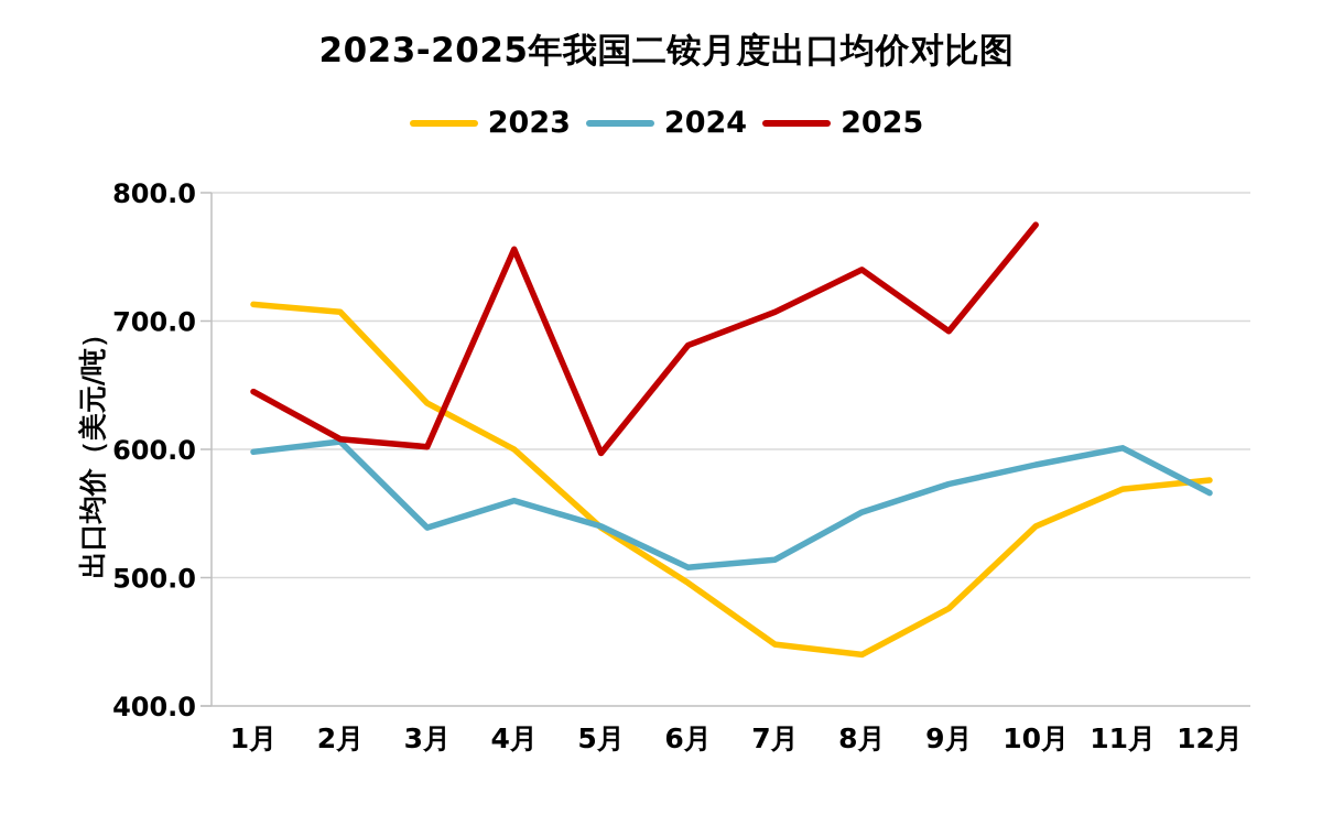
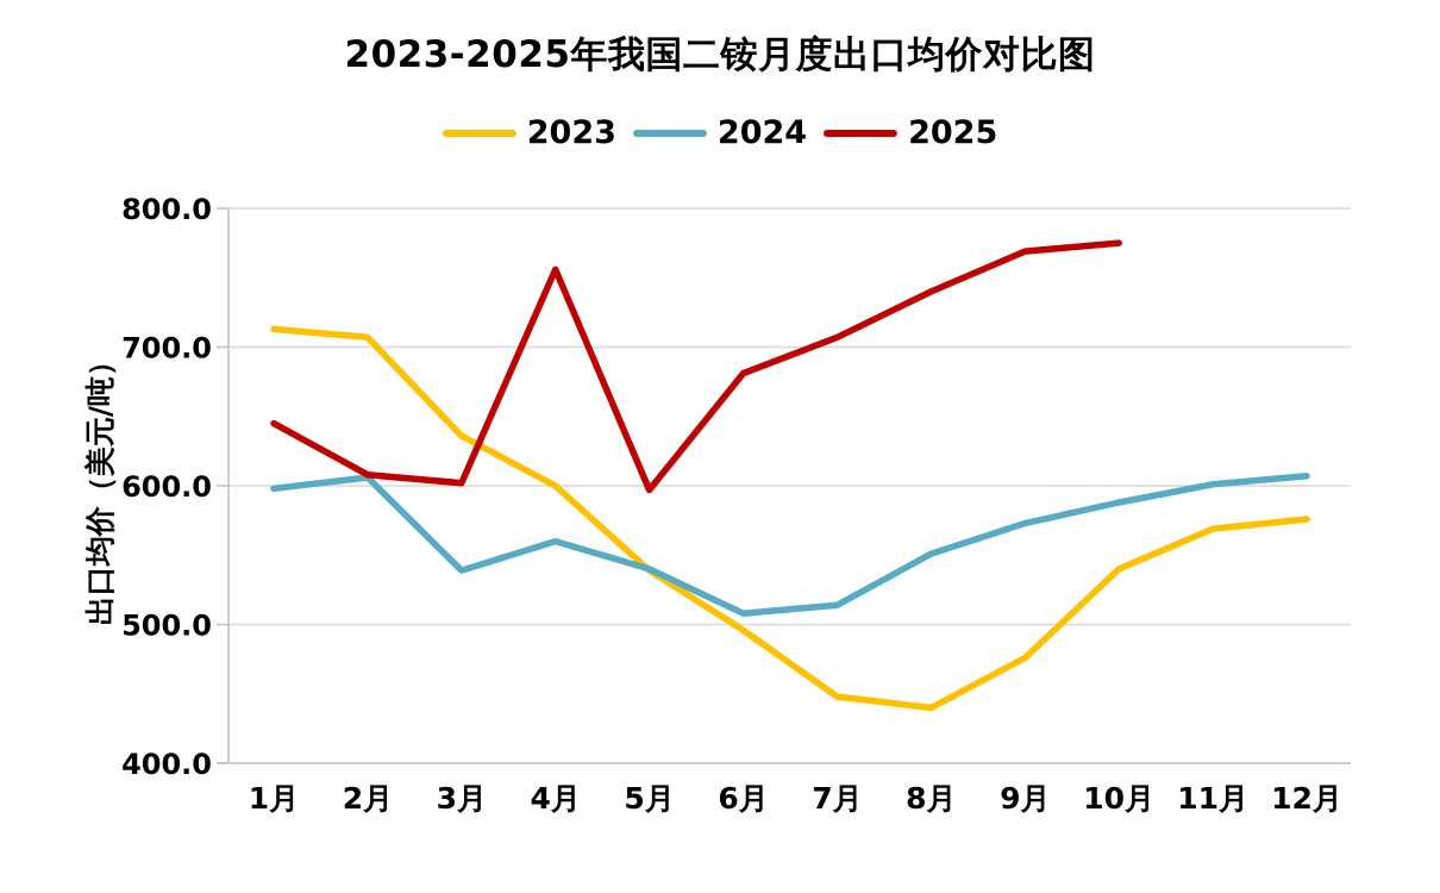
2025/9月: 692 -> 769
2024/12月: 566 -> 607
